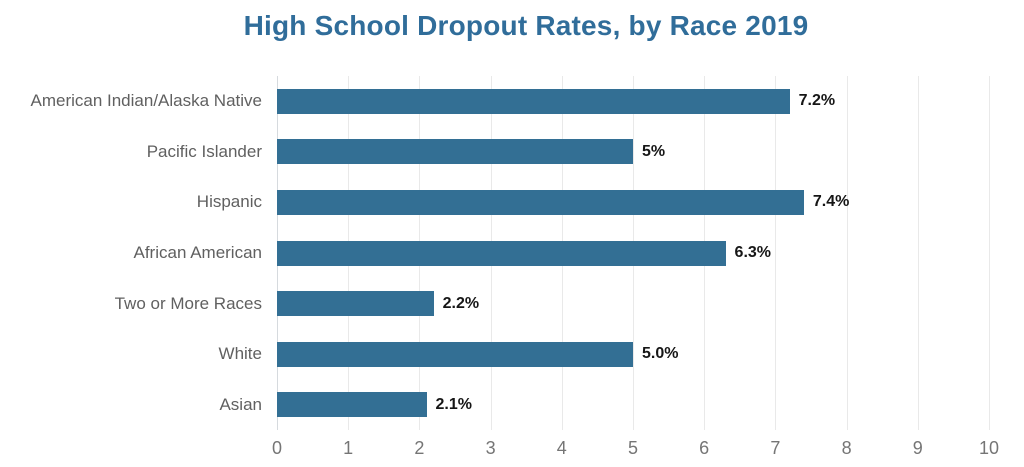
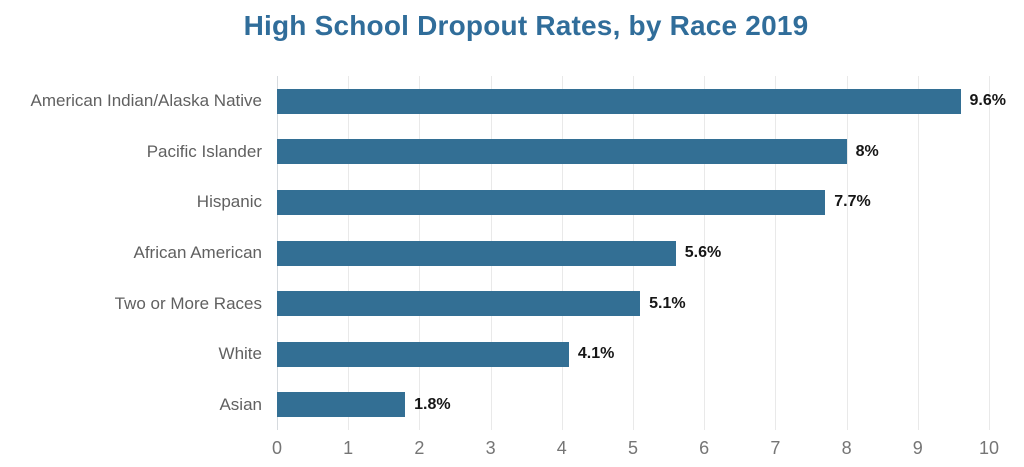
American Indian/Alaska Native: 7.2% -> 9.6%
Pacific Islander: 5% -> 8%
Hispanic: 7.4% -> 7.7%
African American: 6.3% -> 5.6%
Two or More Races: 2.2% -> 5.1%
White: 5.0% -> 4.1%
Asian: 2.1% -> 1.8%
